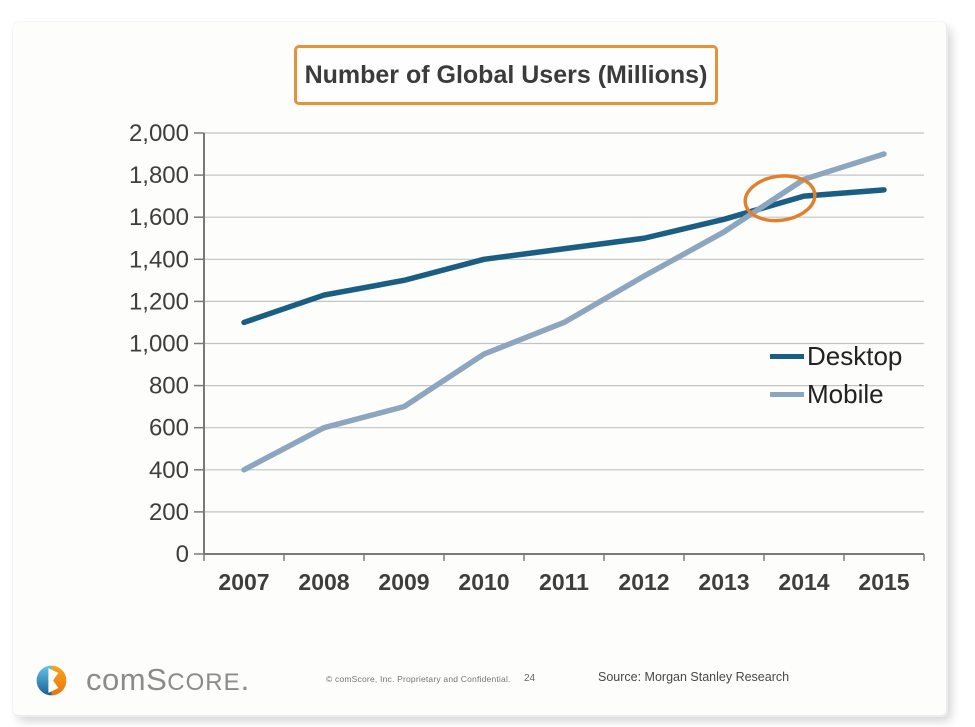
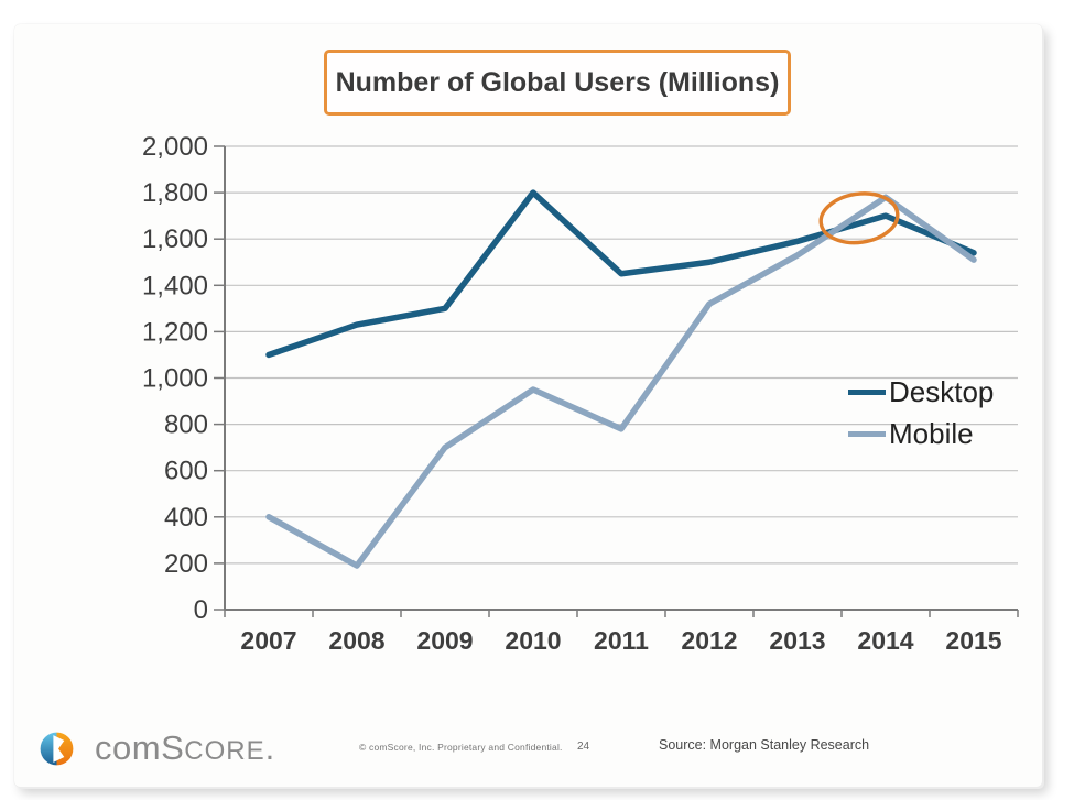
Mobile/2008: 600 -> 190
Desktop/2010: 1400 -> 1800
Mobile/2011: 1100 -> 780
Desktop/2015: 1730 -> 1540
Mobile/2015: 1900 -> 1510
